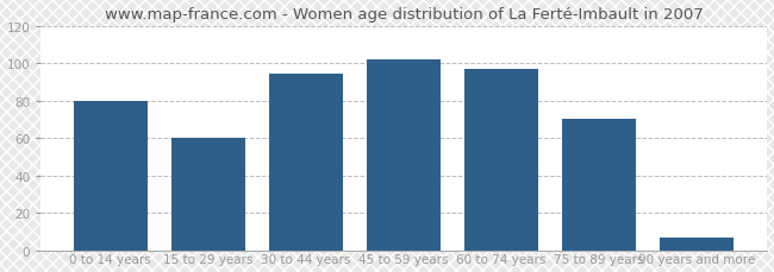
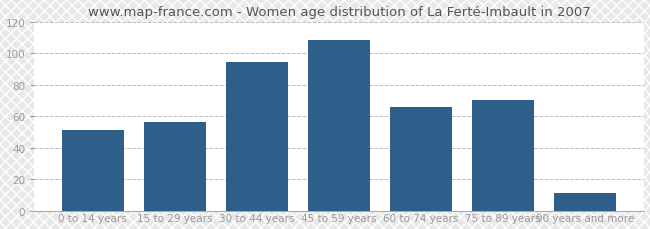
0 to 14 years: 80 -> 51
15 to 29 years: 60 -> 56
45 to 59 years: 102 -> 108
60 to 74 years: 97 -> 66
90 years and more: 7 -> 11
